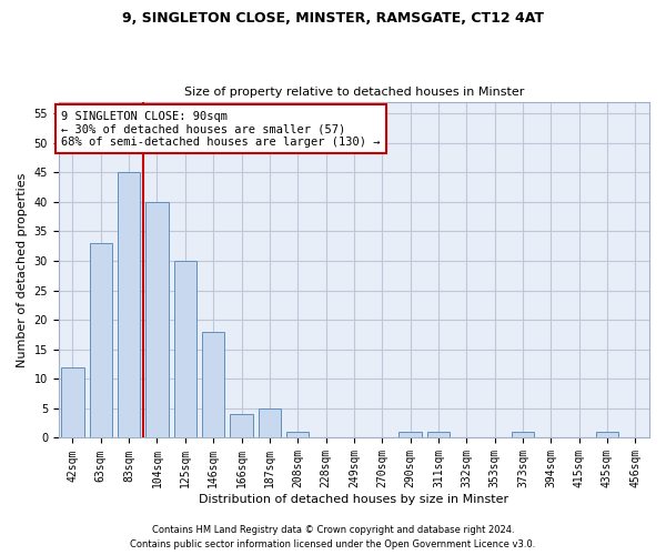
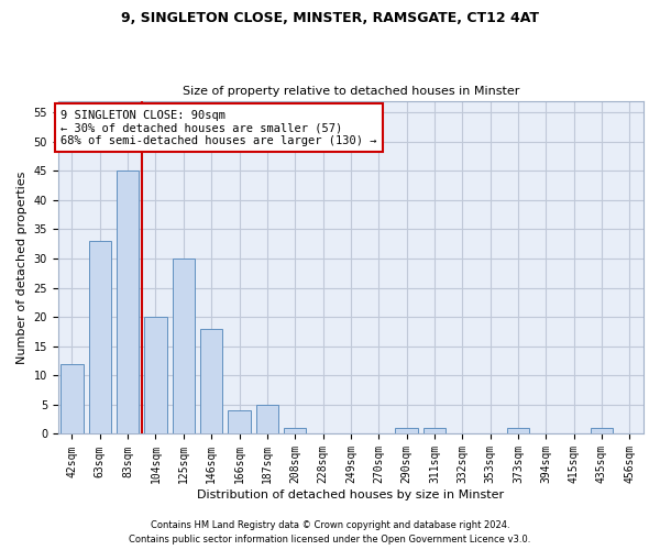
104sqm: 40 -> 20
